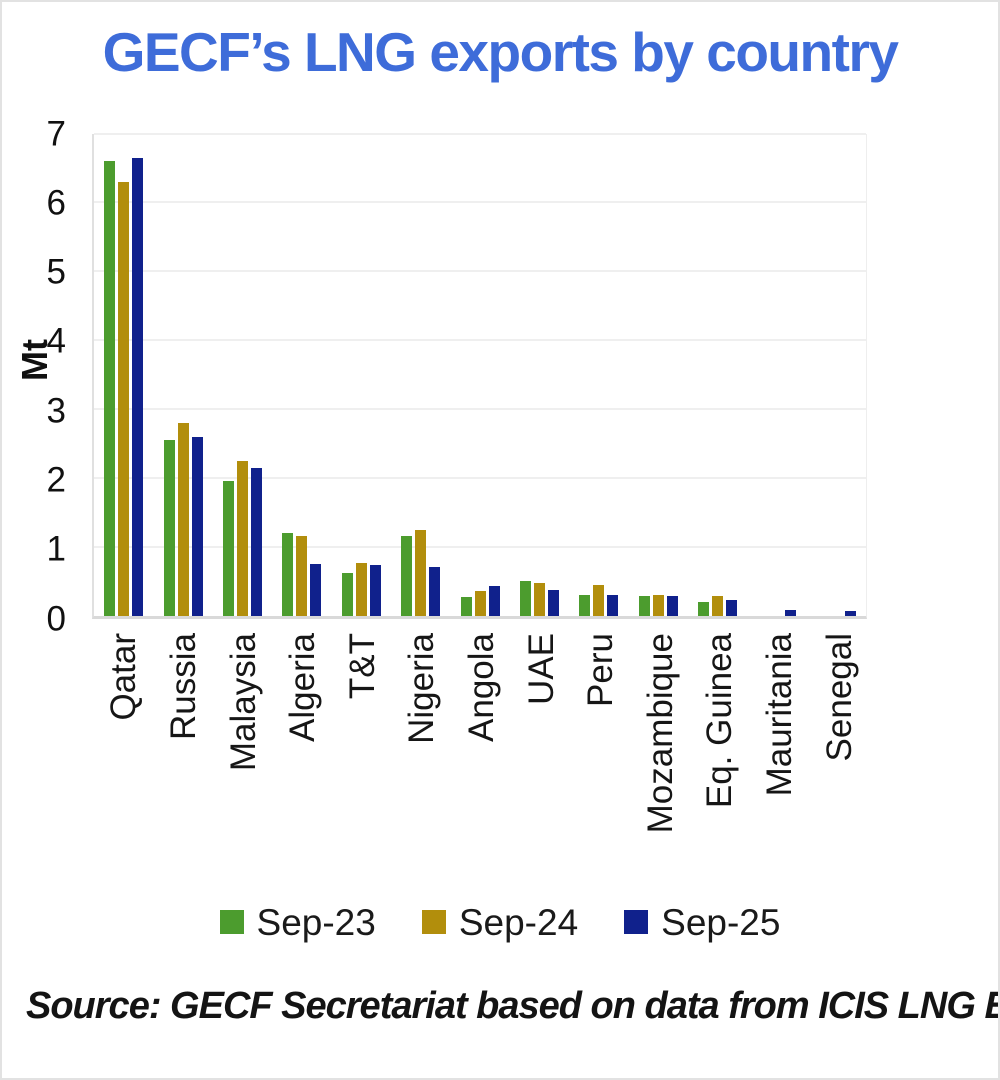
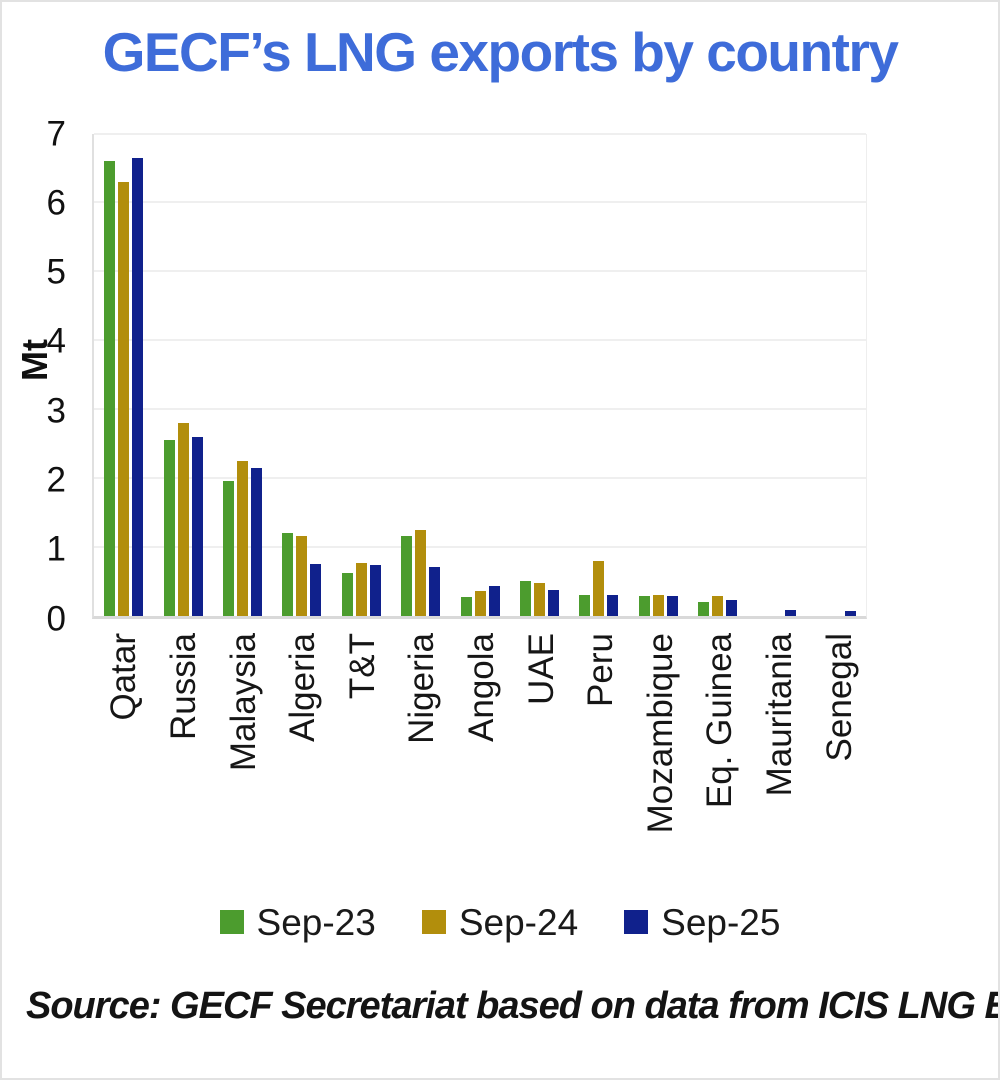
Sep-24/Peru: 0.4 -> 0.8
